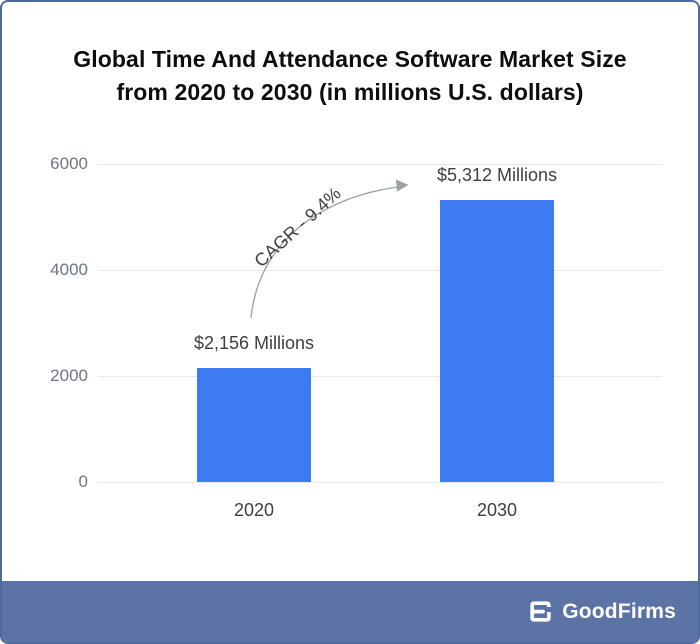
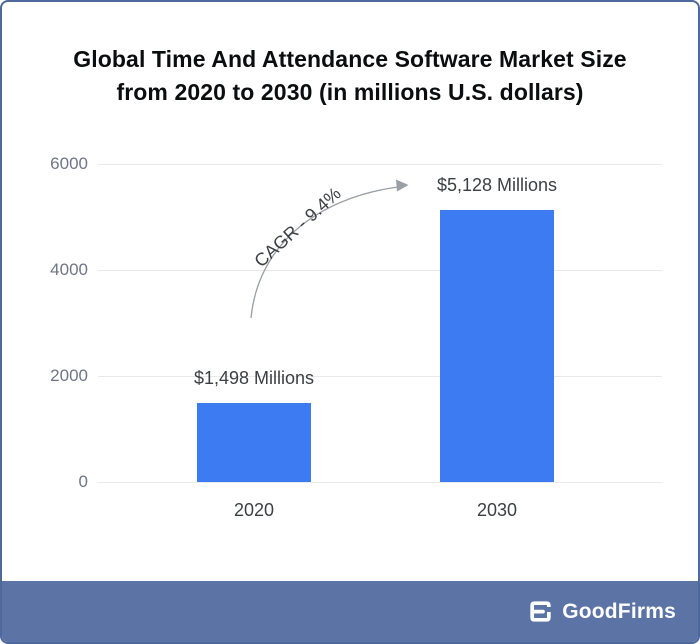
2020: $2,156 -> $1,498
2030: $5,312 -> $5,128
